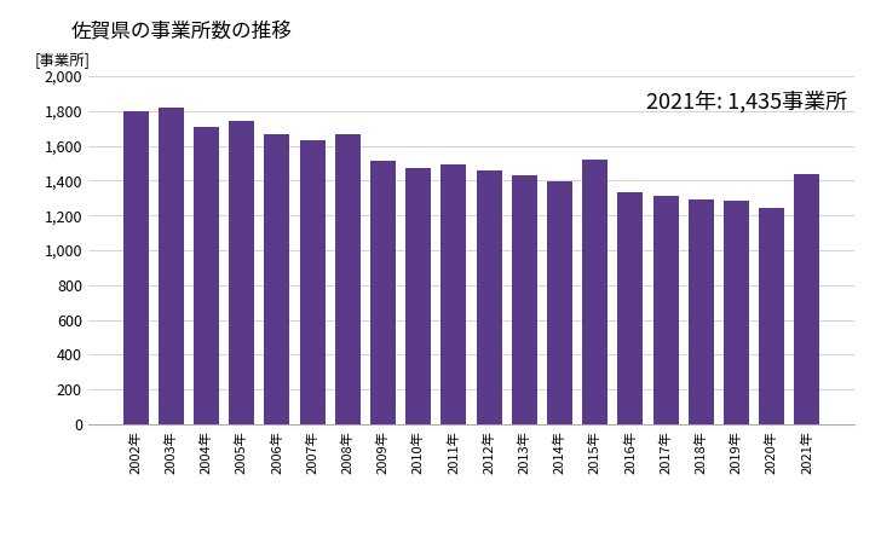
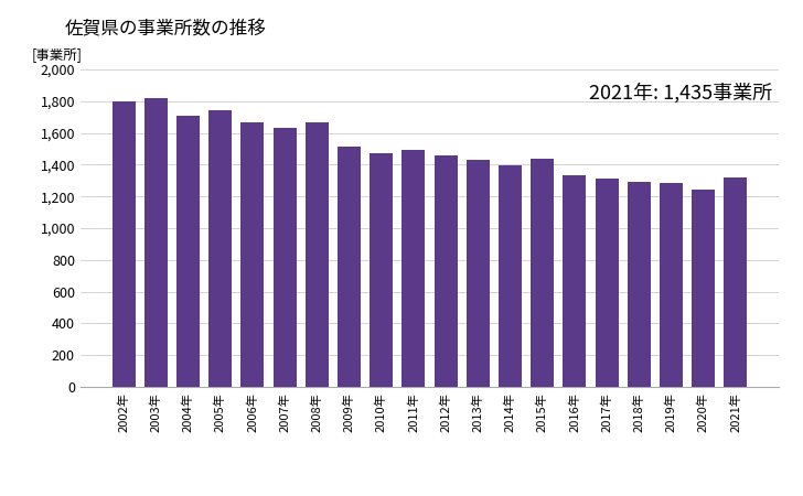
2015年: 1,520 -> 1,440
2021年: 1,440 -> 1,320
